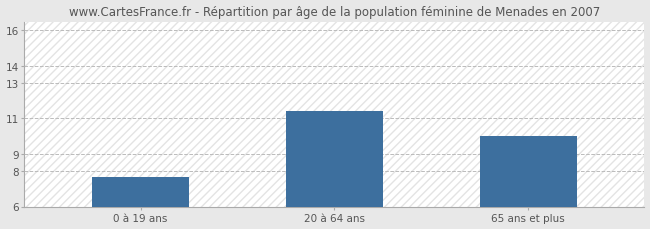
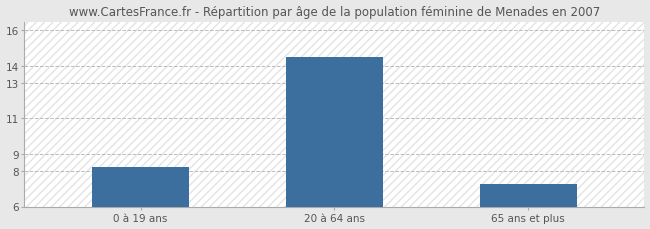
0 à 19 ans: 7.7 -> 8.2
20 à 64 ans: 11.4 -> 14.5
65 ans et plus: 10.0 -> 7.2
